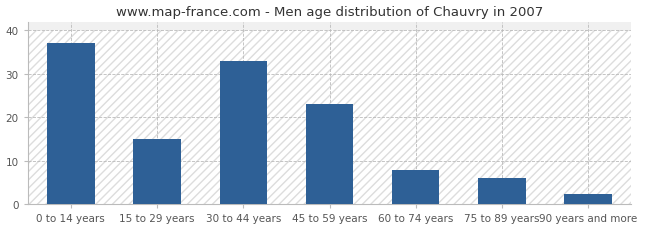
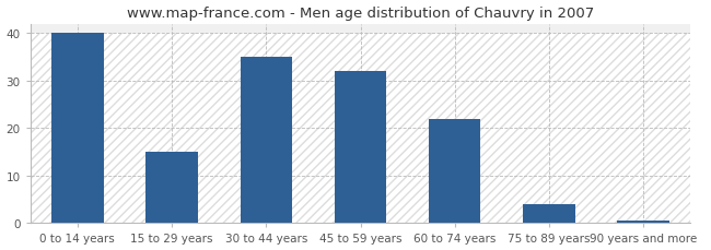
0 to 14 years: 37.0 -> 40.0
30 to 44 years: 33.0 -> 35.0
45 to 59 years: 23.0 -> 32.0
60 to 74 years: 8.0 -> 22.0
75 to 89 years: 6.0 -> 4.0
90 years and more: 2.5 -> 0.5
